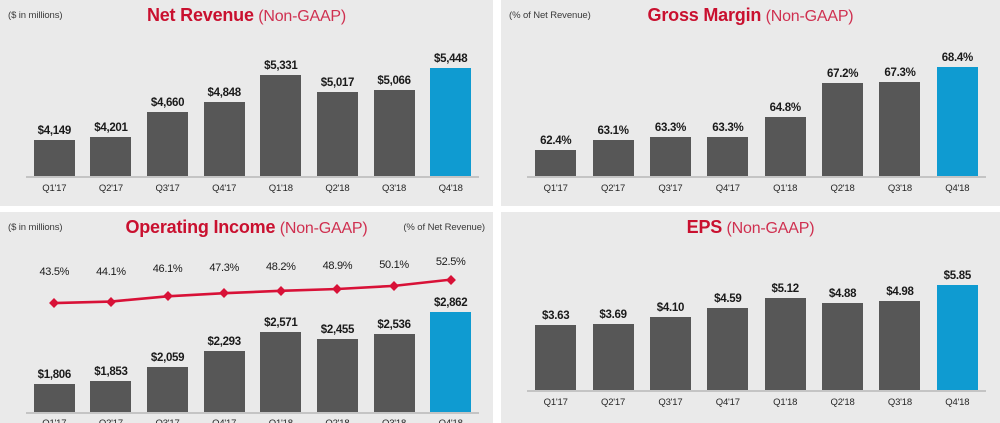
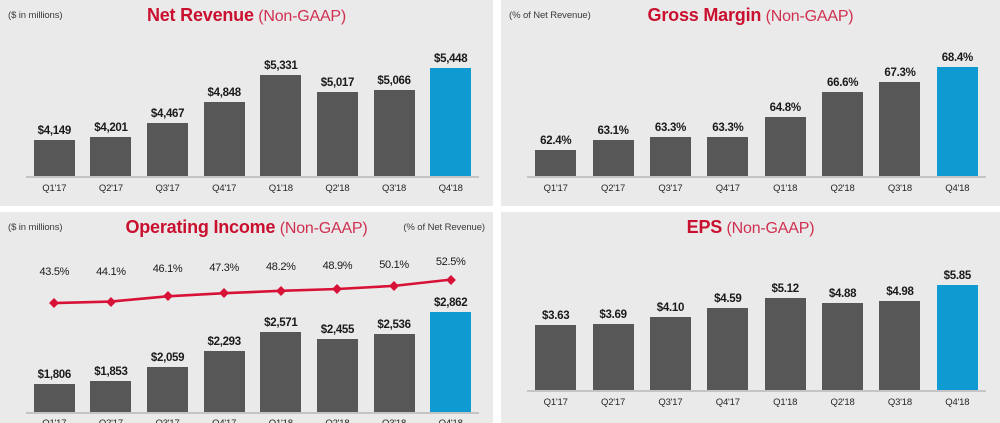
Net Revenue (Non-GAAP)/Q3'17: $4,660 -> $4,467
Gross Margin (Non-GAAP)/Q2'18: 67.2% -> 66.6%
